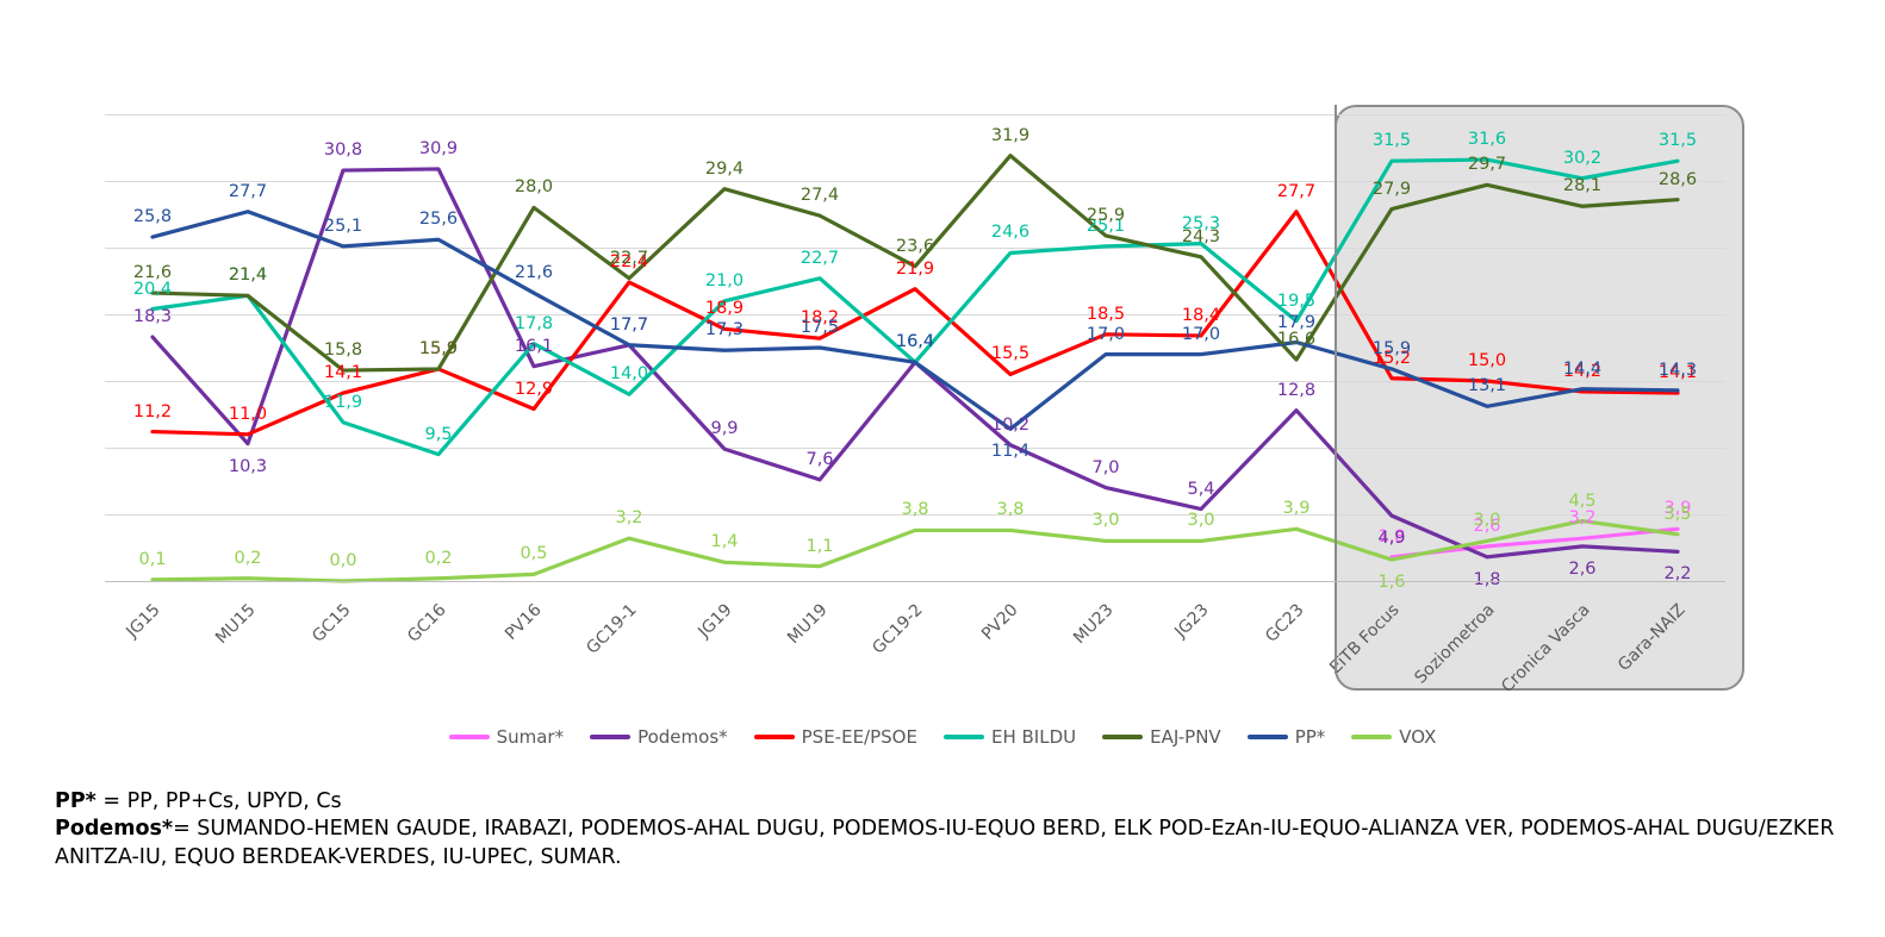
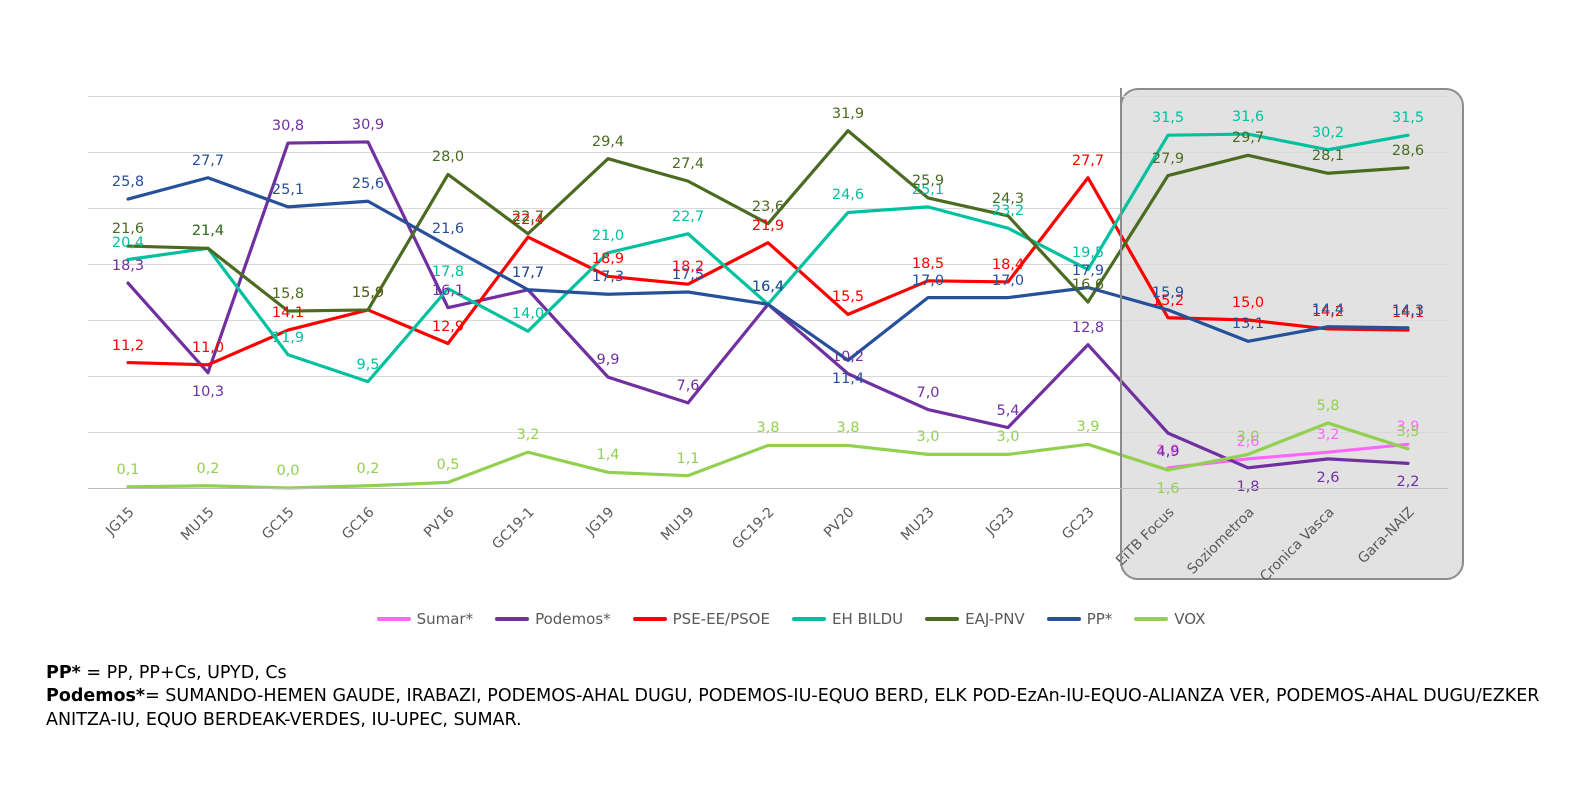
EH BILDU/JG23: 25,3 -> 23,2
VOX/Cronica Vasca: 4,5 -> 5,8
